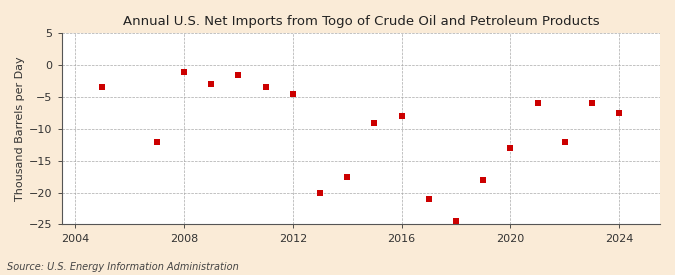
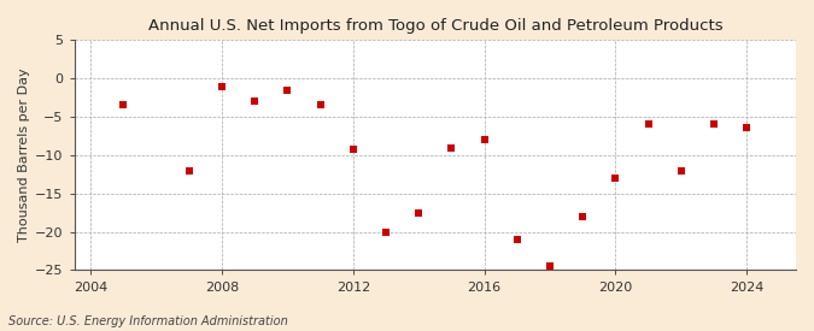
2012: -4.5 -> -9.2
2024: -7.5 -> -6.4
